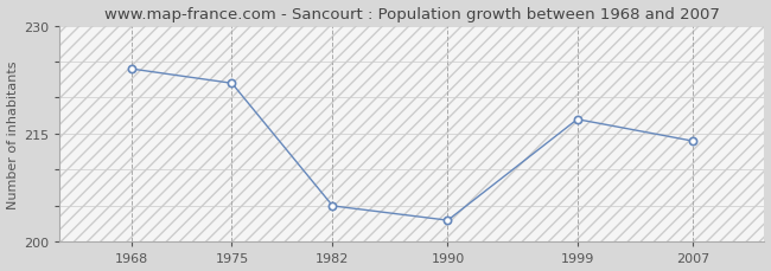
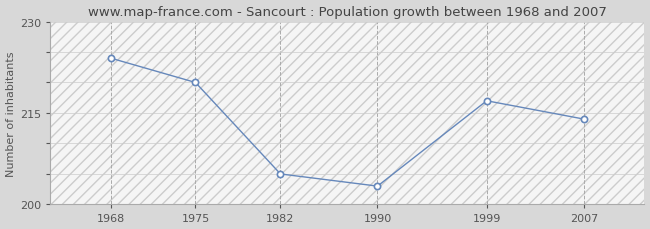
1975: 222 -> 220
